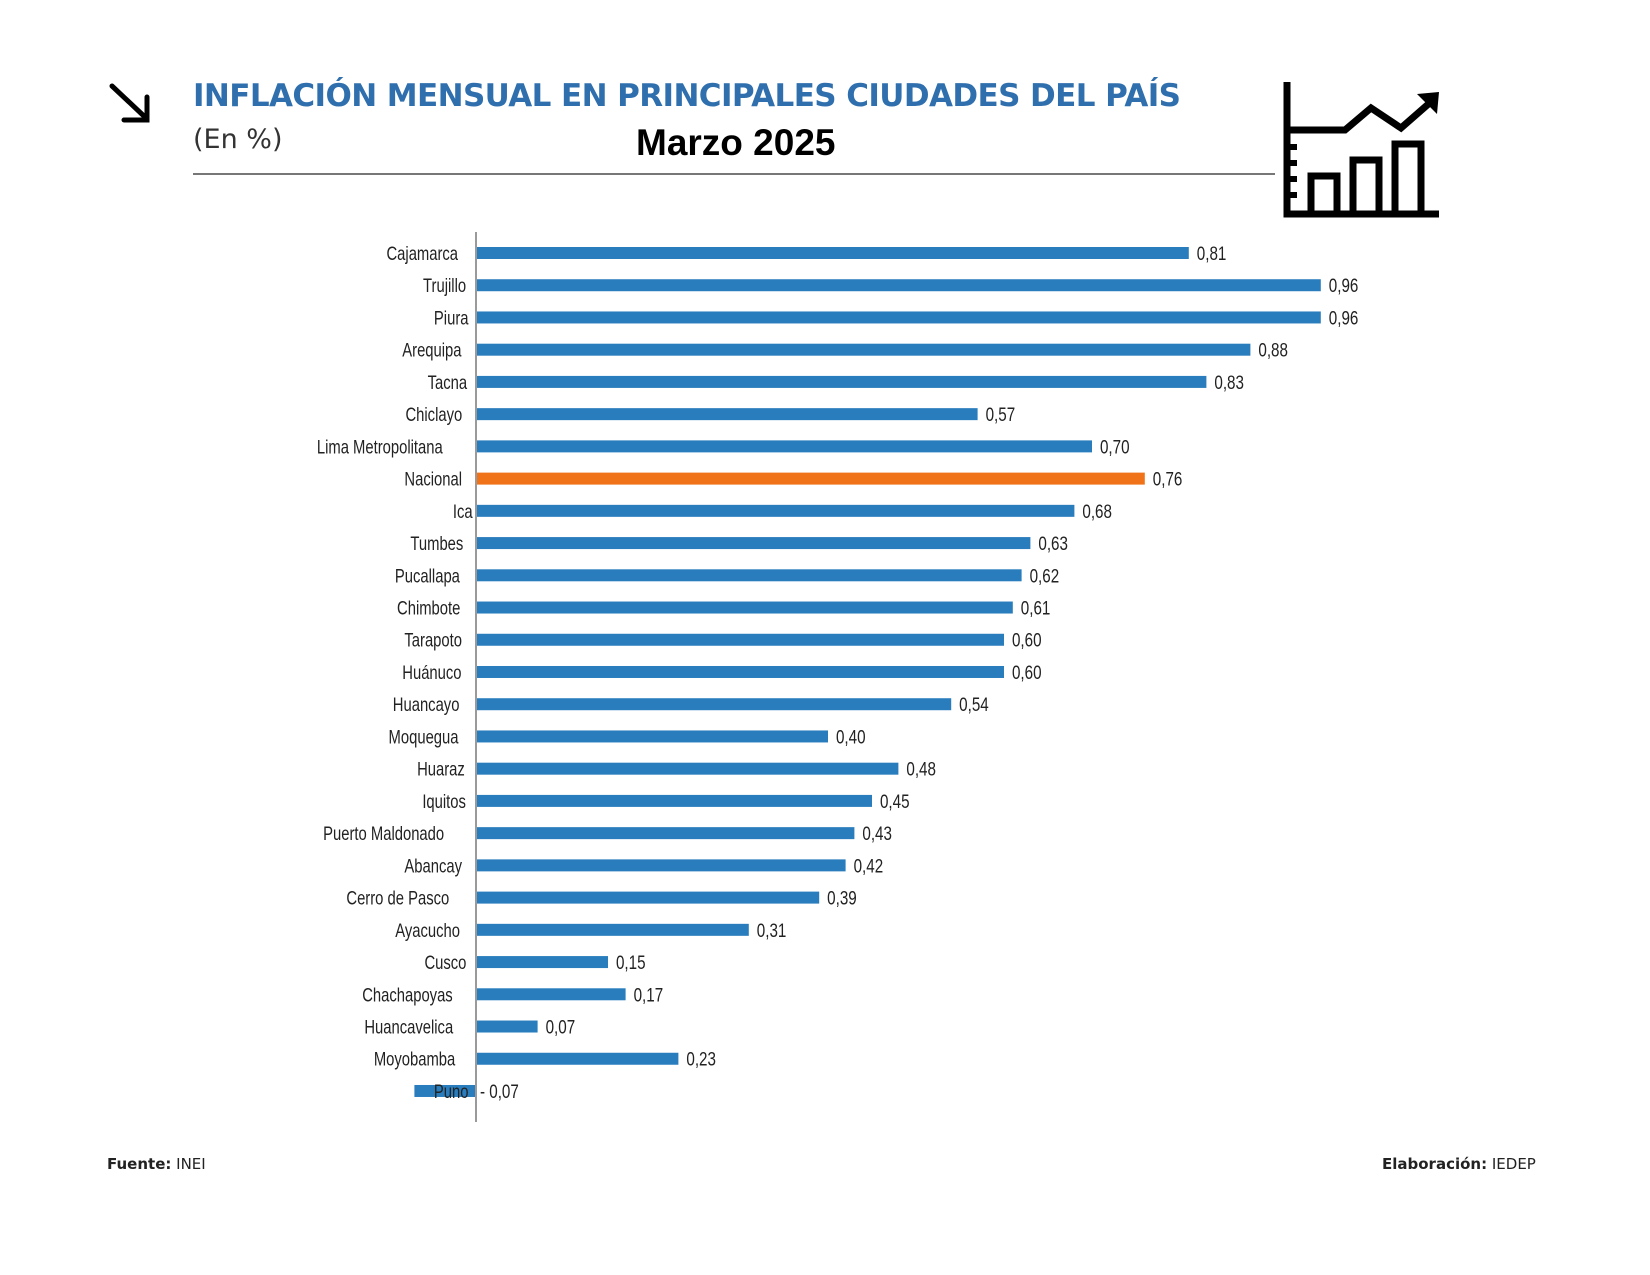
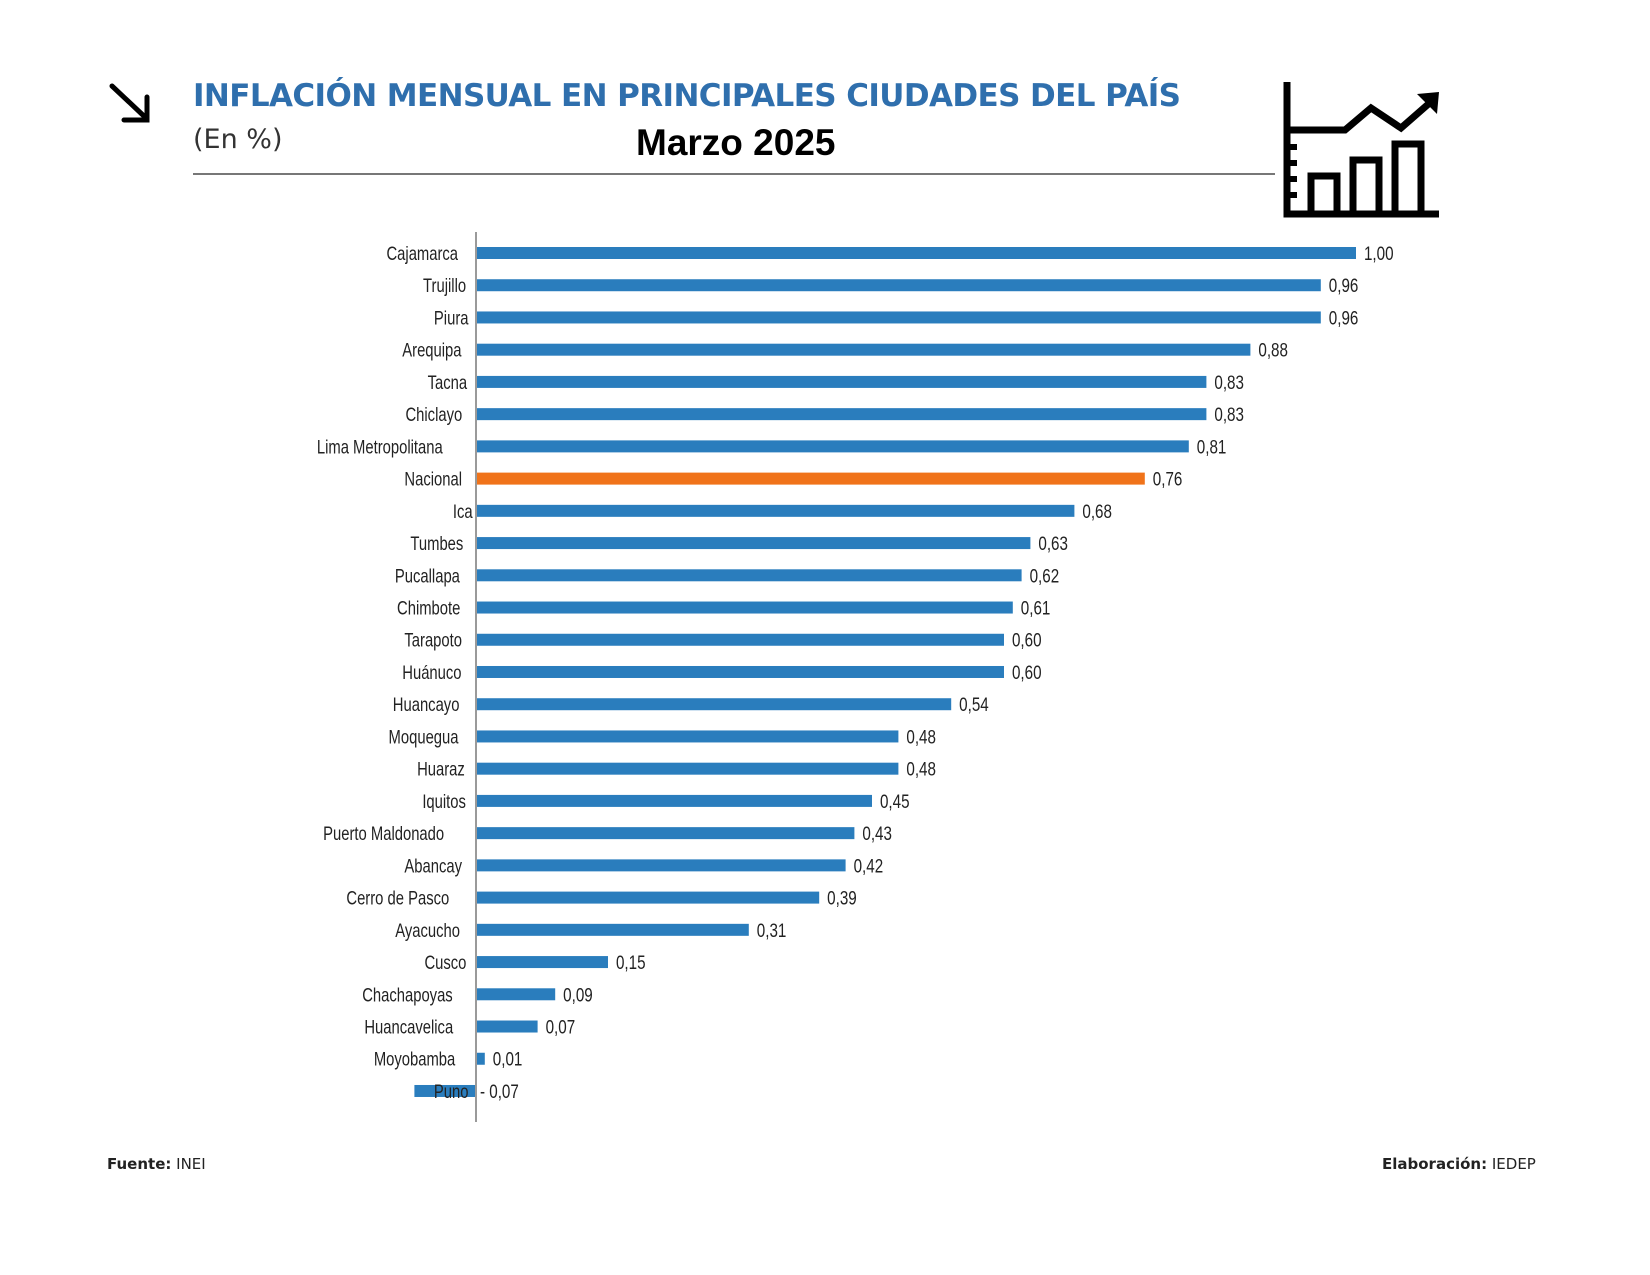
Cajamarca: 0,81 -> 1,00
Chiclayo: 0,57 -> 0,83
Lima Metropolitana: 0,70 -> 0,81
Moquegua: 0,40 -> 0,48
Chachapoyas: 0,17 -> 0,09
Moyobamba: 0,23 -> 0,01
